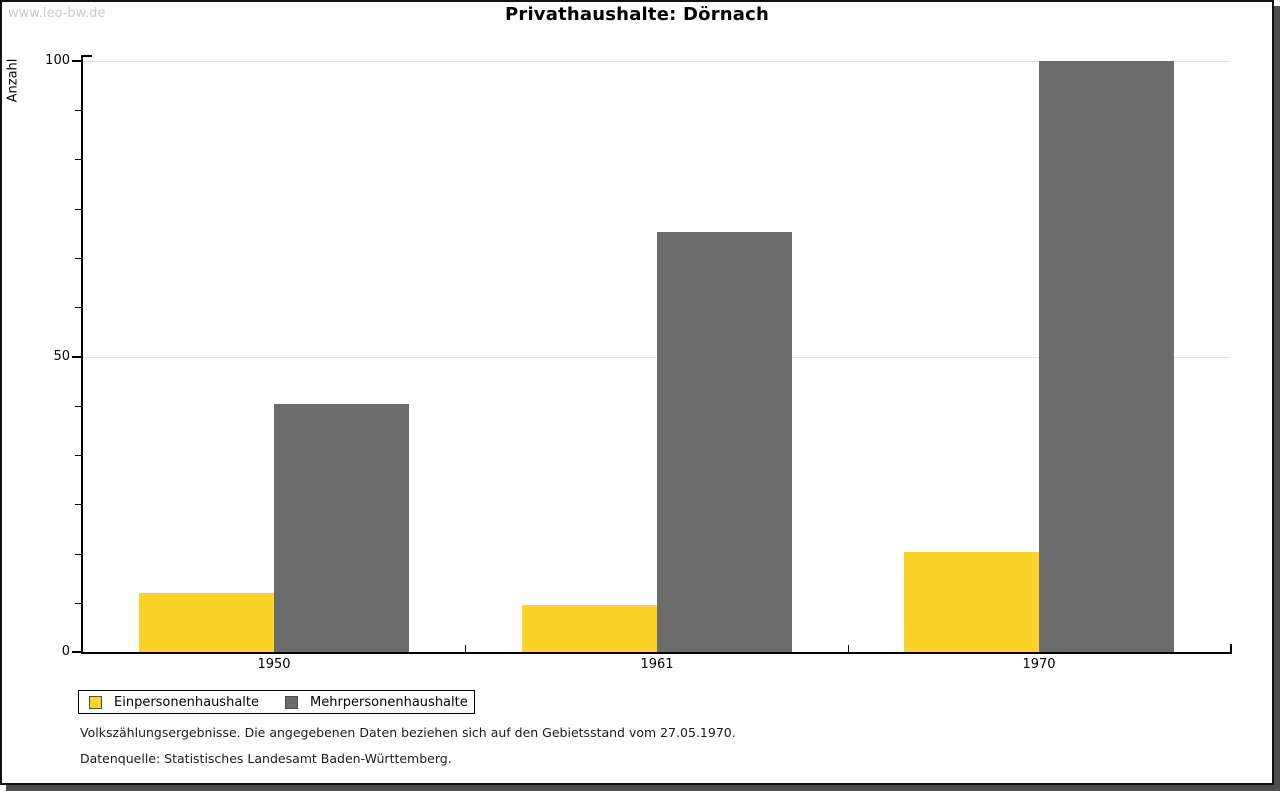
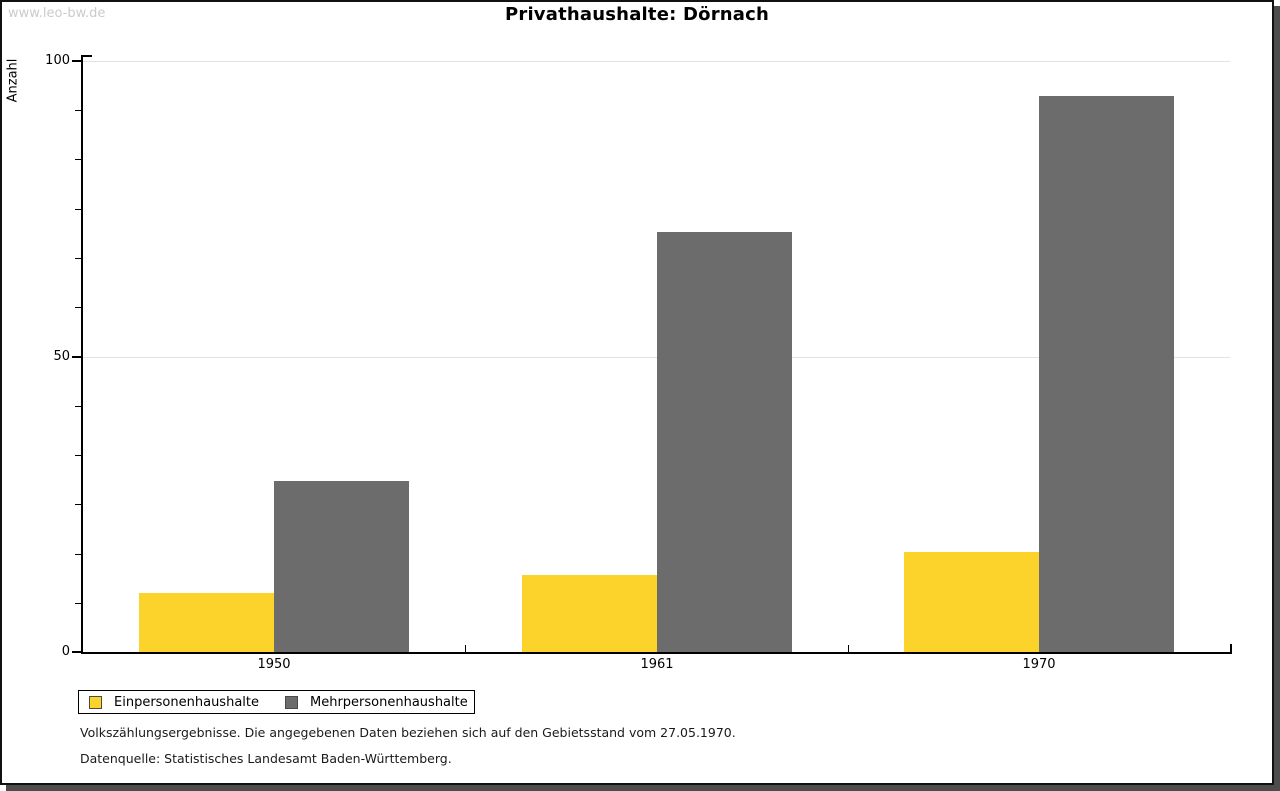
Mehrpersonenhaushalte/1950: 42 -> 29
Einpersonenhaushalte/1961: 8 -> 13
Mehrpersonenhaushalte/1970: 100 -> 94
